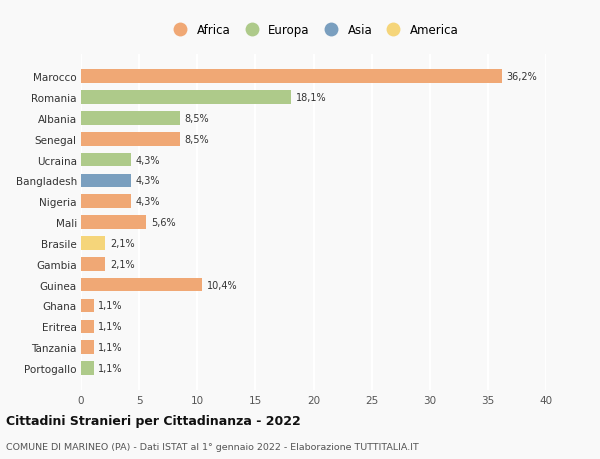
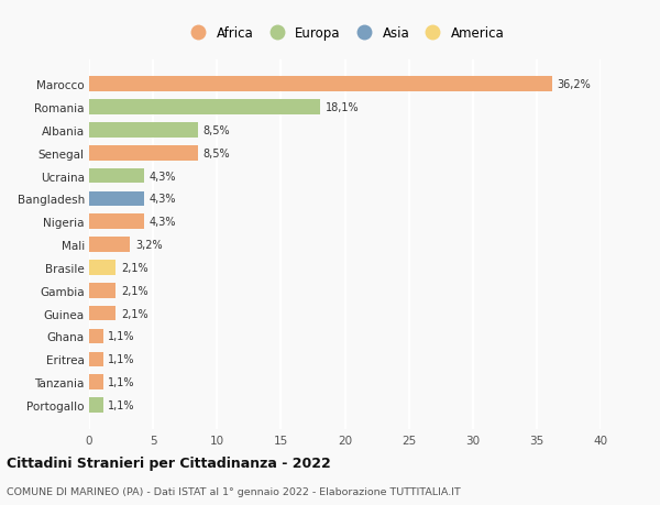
Mali: 5,6% -> 3,2%
Guinea: 10,4% -> 2,1%
